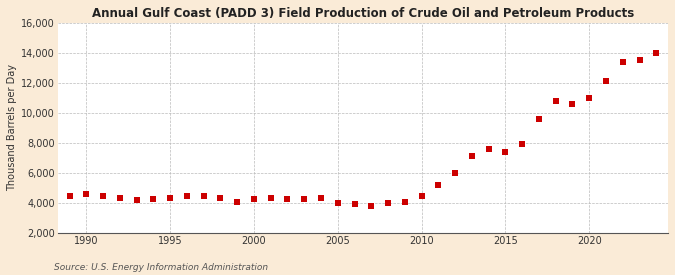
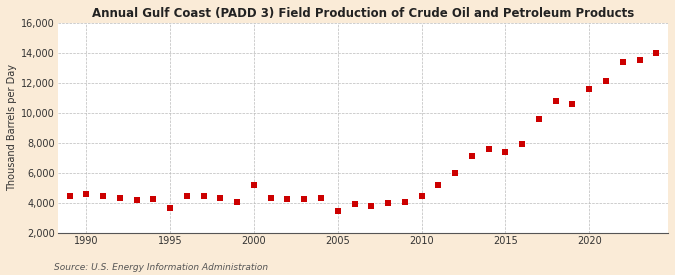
1995: 4,400 -> 3,700
2000: 4,300 -> 5,200
2005: 4,000 -> 3,500
2020: 11,000 -> 11,600
